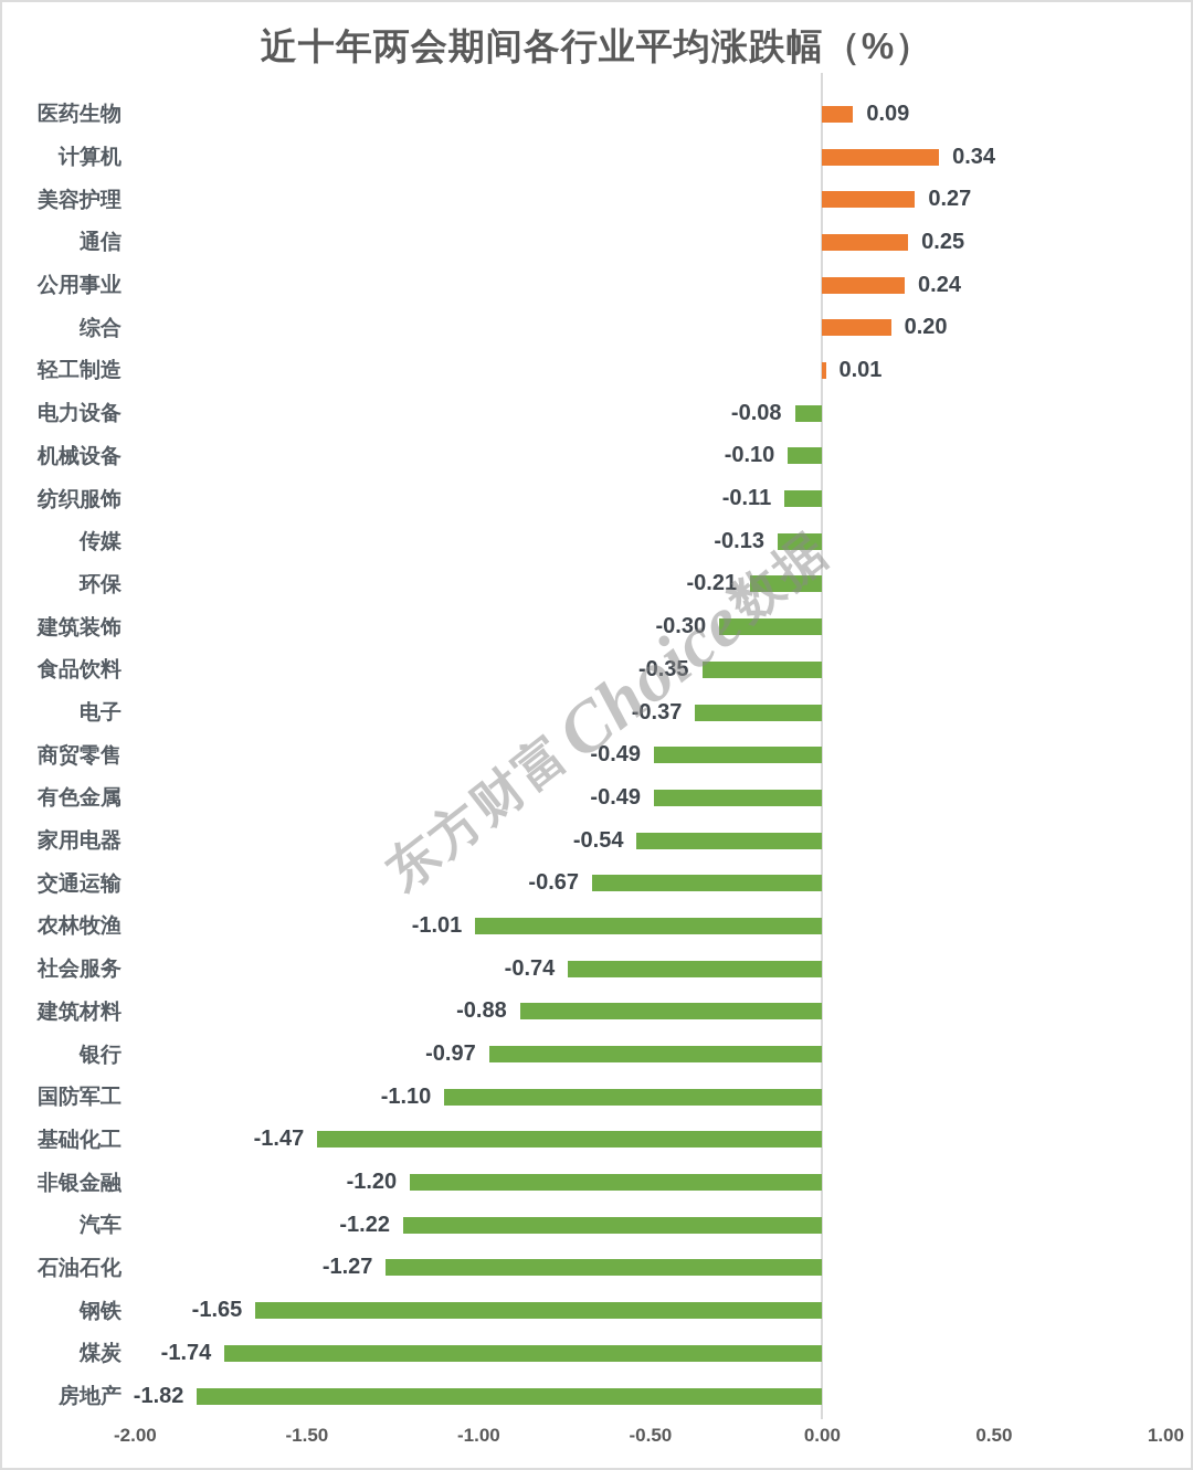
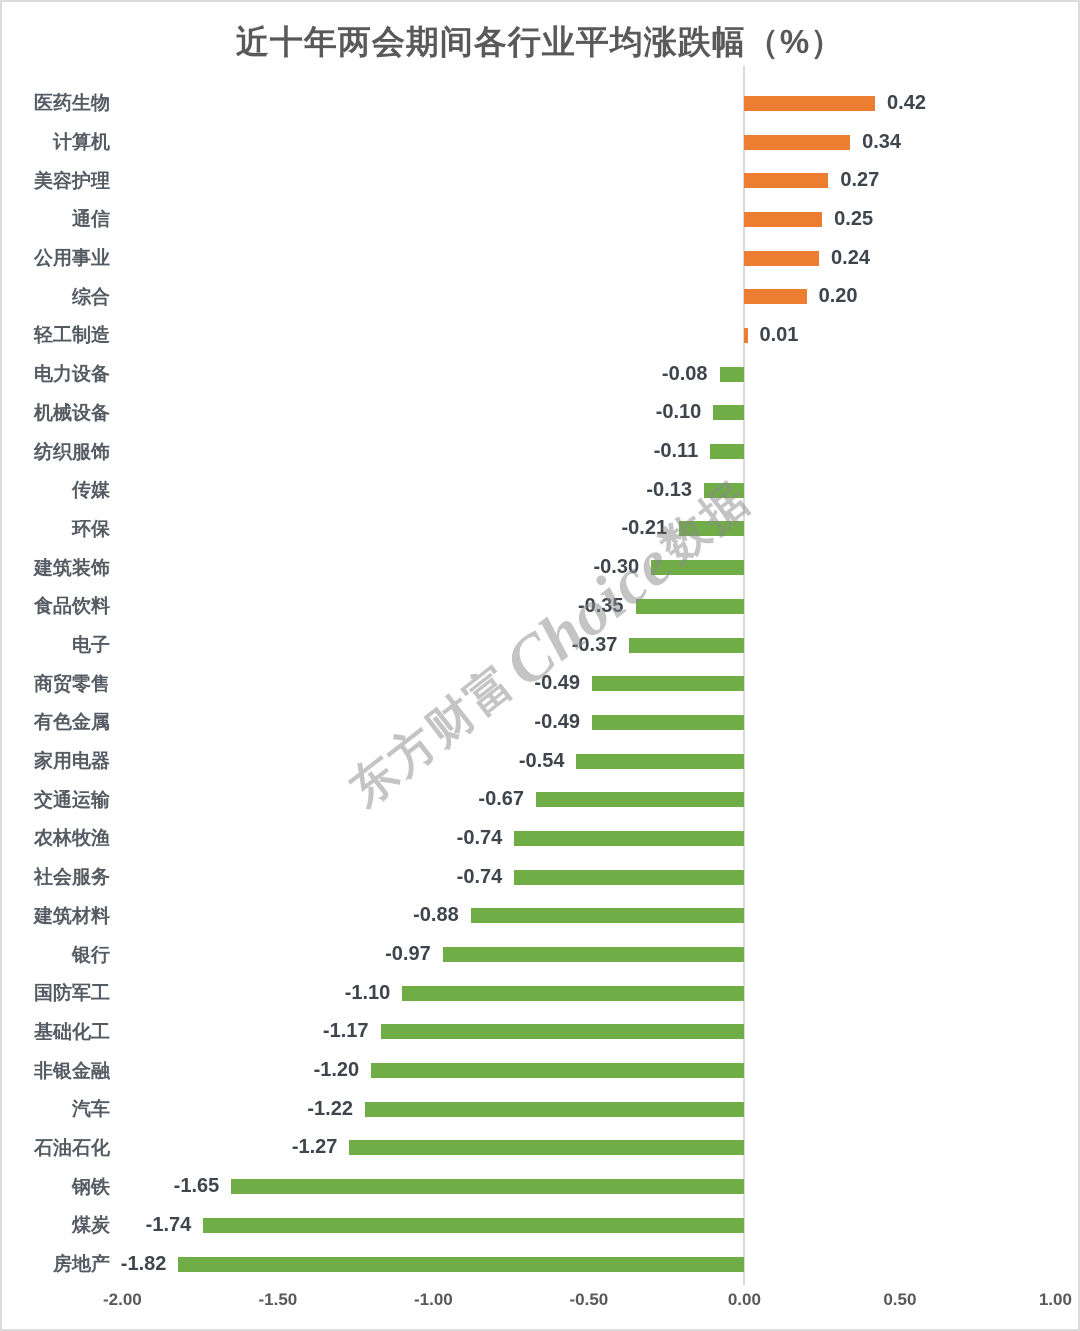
医药生物: 0.09 -> 0.42
农林牧渔: -1.01 -> -0.74
基础化工: -1.47 -> -1.17
